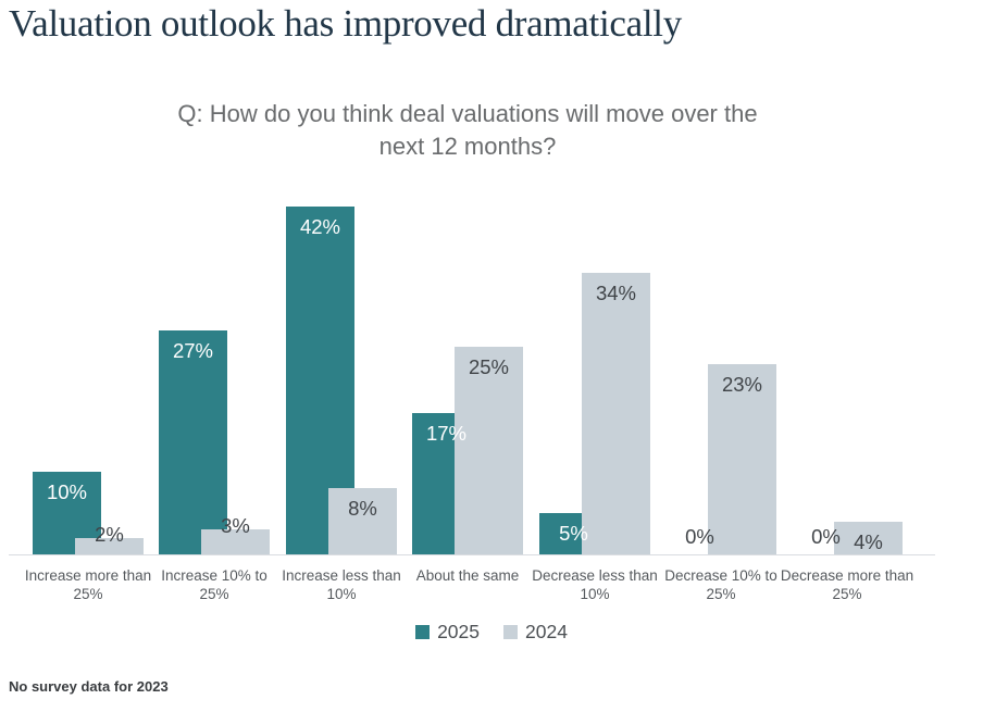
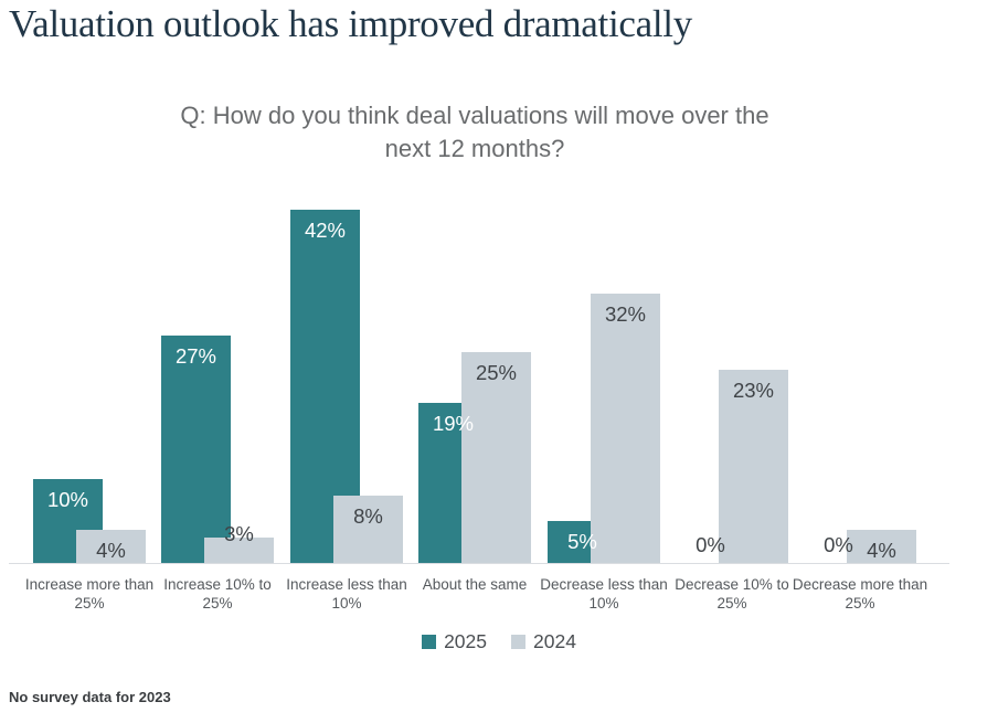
2024/Increase more than 25%: 2% -> 4%
2025/About the same: 17% -> 19%
2024/Decrease less than 10%: 34% -> 32%
